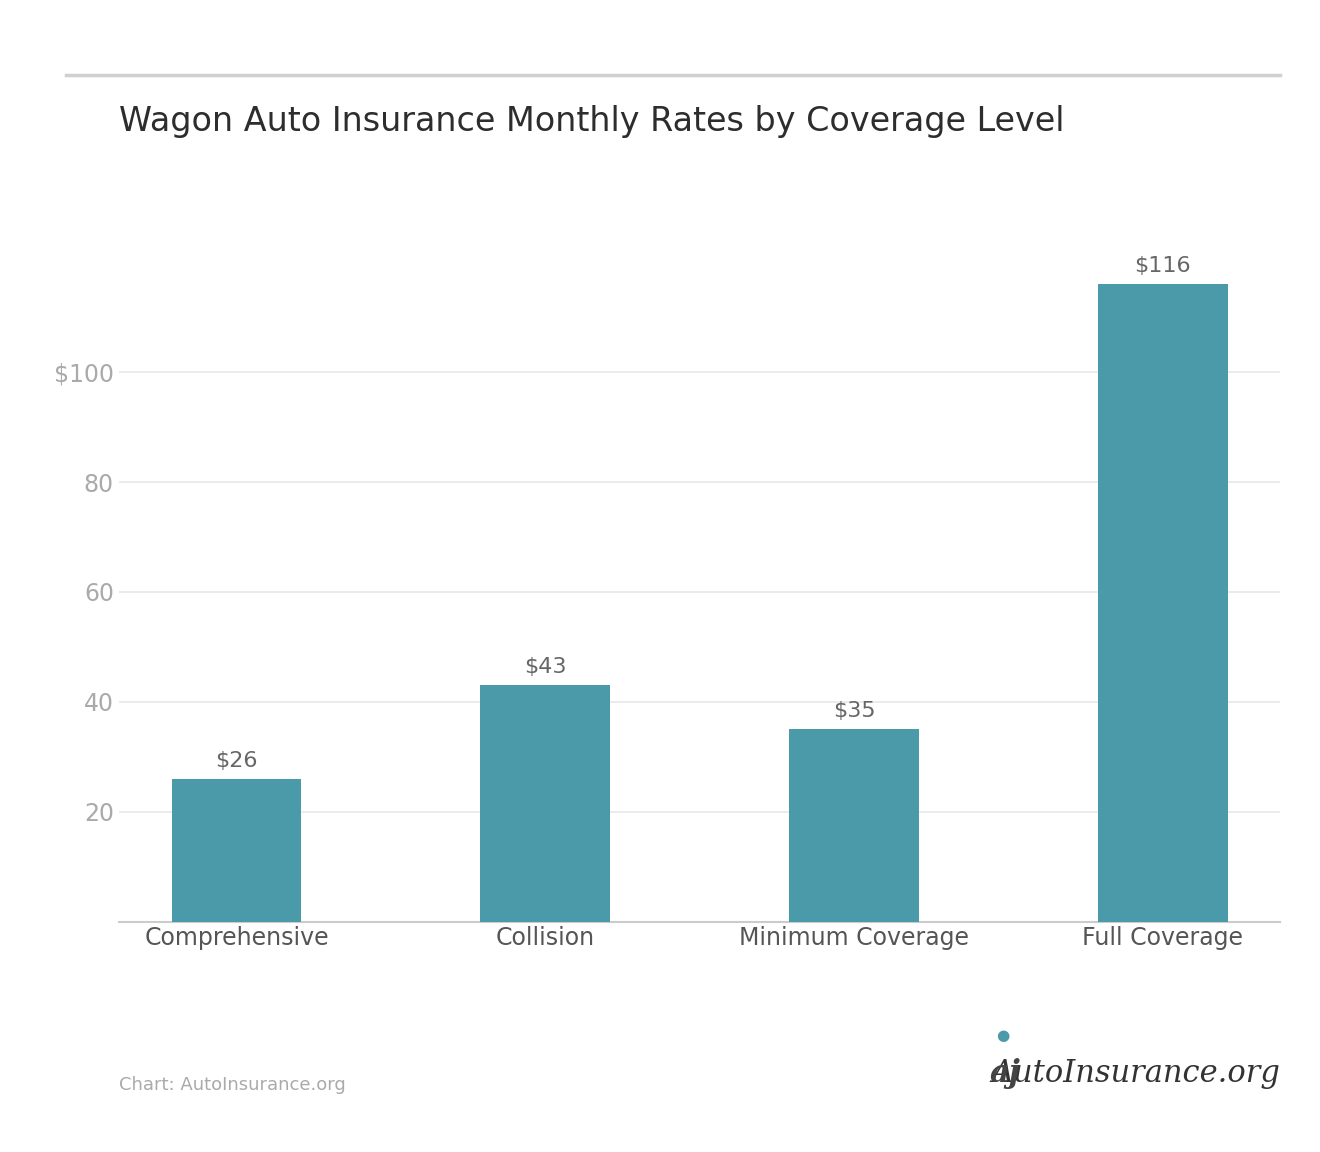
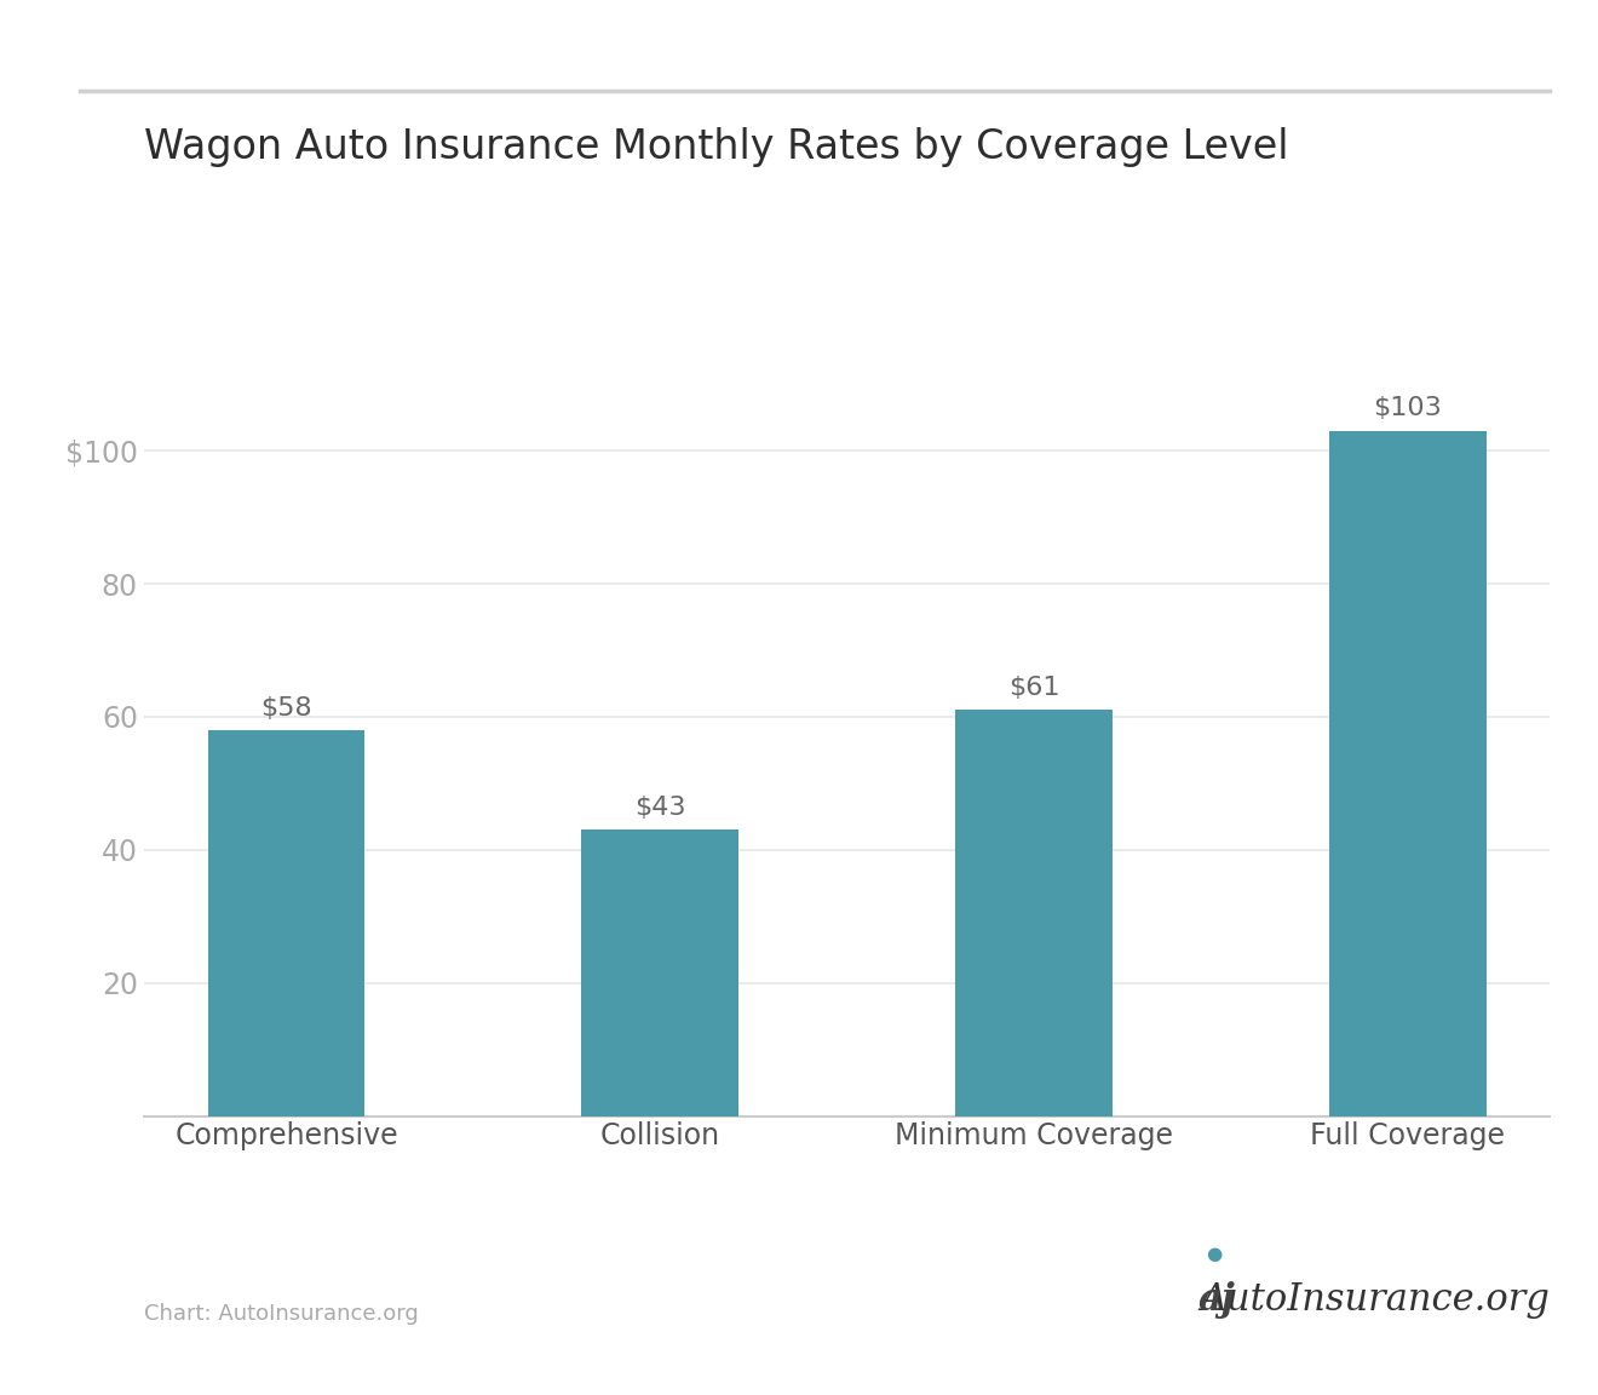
Comprehensive: $26 -> $58
Minimum Coverage: $35 -> $61
Full Coverage: $116 -> $103
